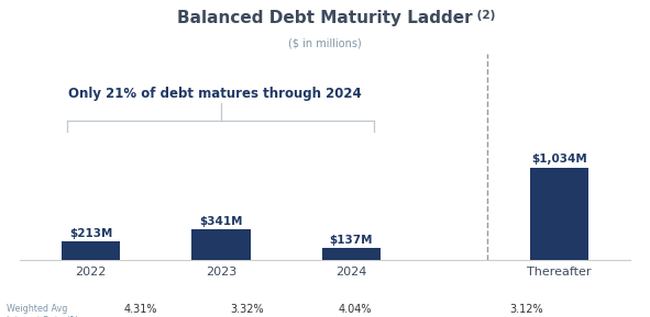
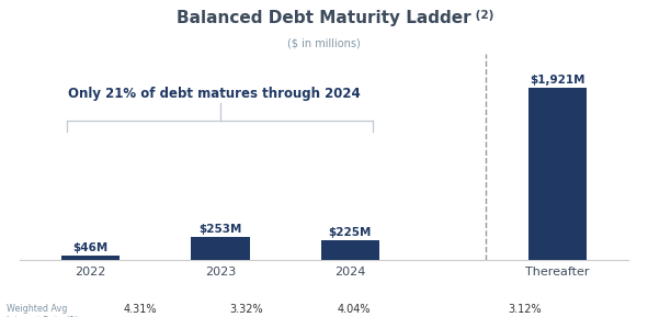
2022: $213M -> $46M
2023: $341M -> $253M
2024: $137M -> $225M
Thereafter: $1,034M -> $1,921M
